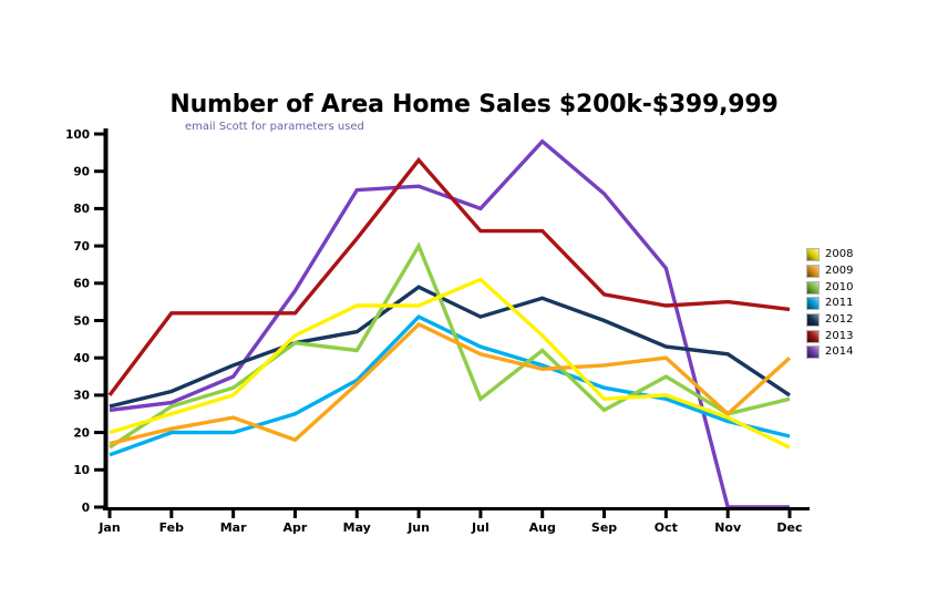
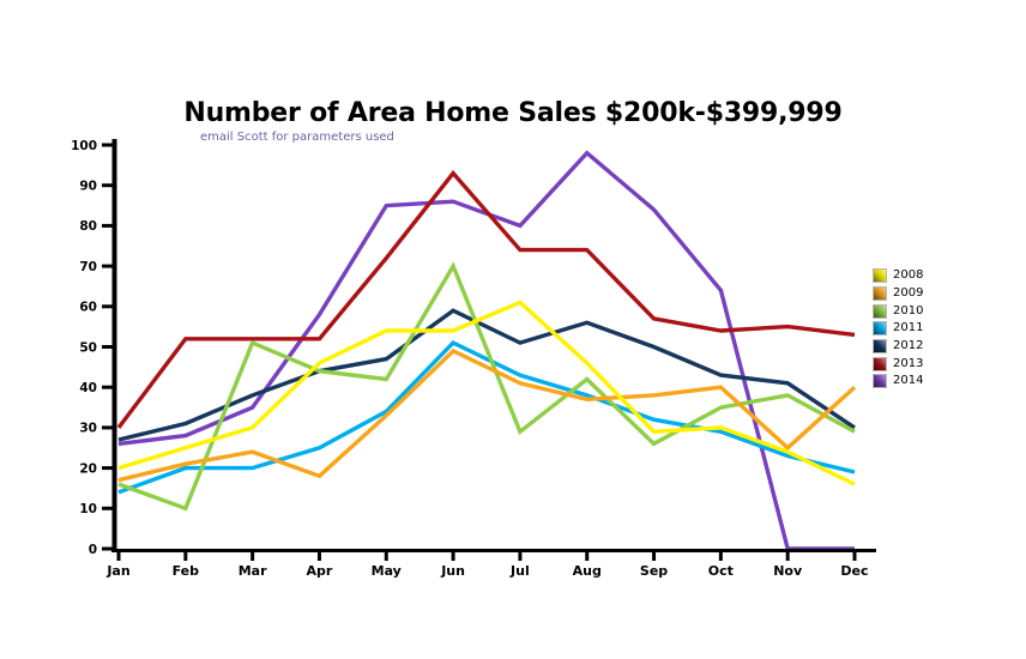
2010/Feb: 27 -> 10
2010/Mar: 32 -> 51
2010/Nov: 25 -> 38
